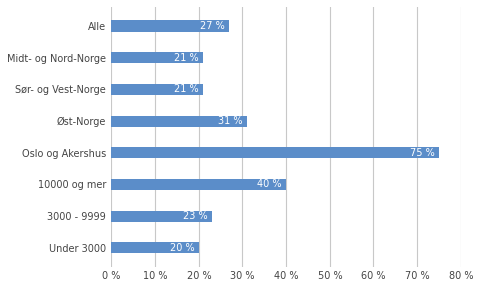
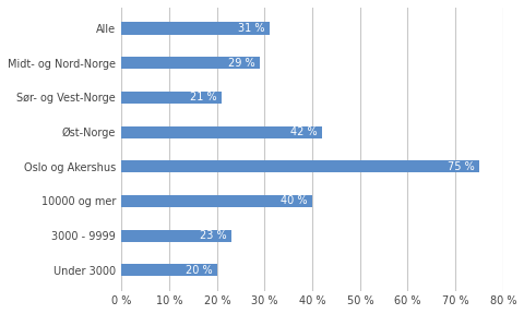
Alle: 27 -> 31
Midt- og Nord-Norge: 21 -> 29
Øst-Norge: 31 -> 42
